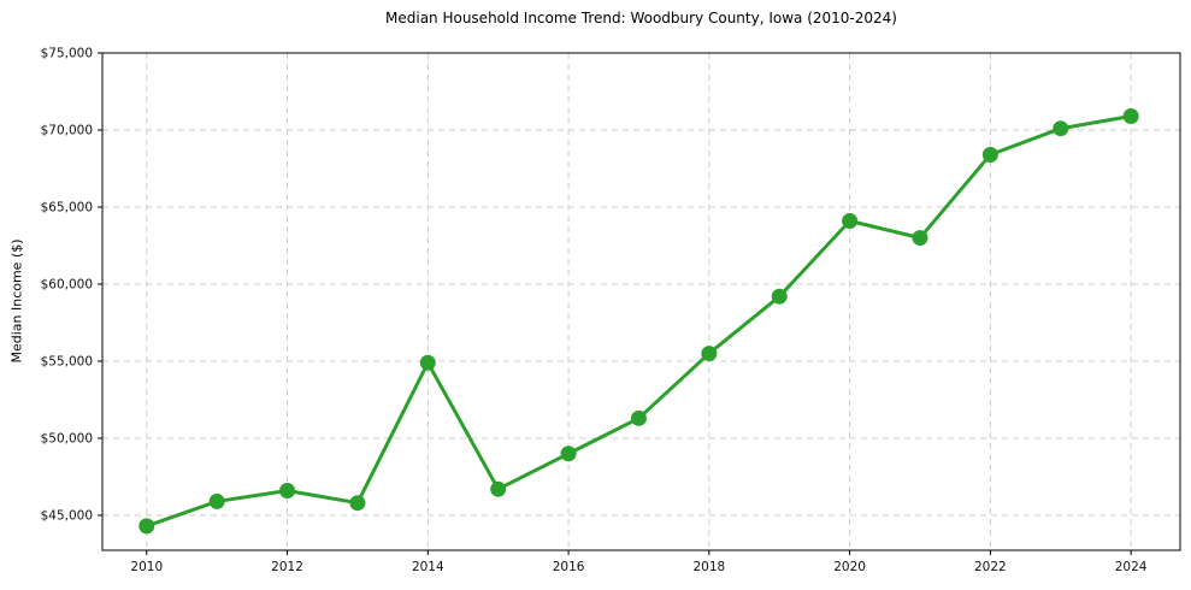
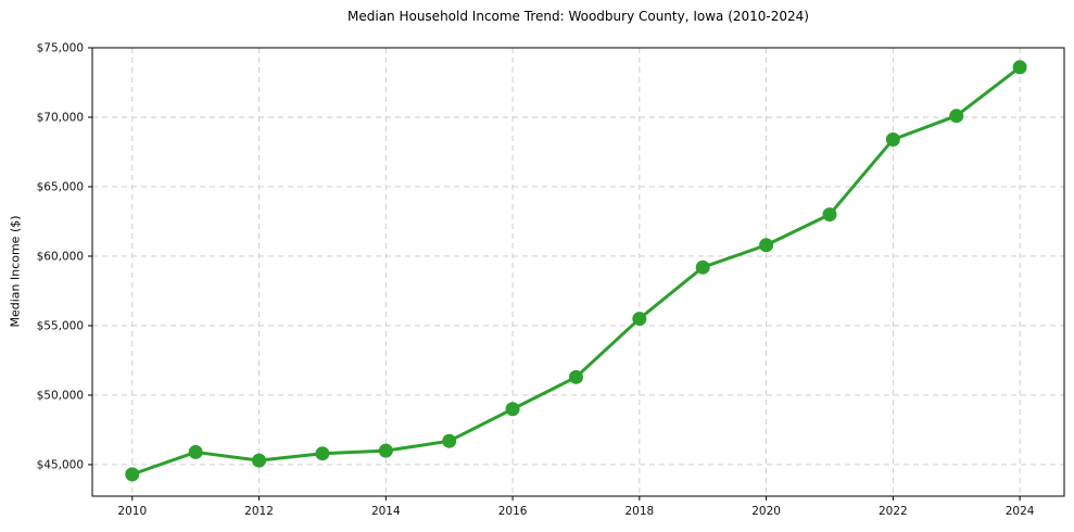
2012: $46600 -> $45300
2014: $54900 -> $46000
2020: $64100 -> $60800
2024: $70900 -> $73600
